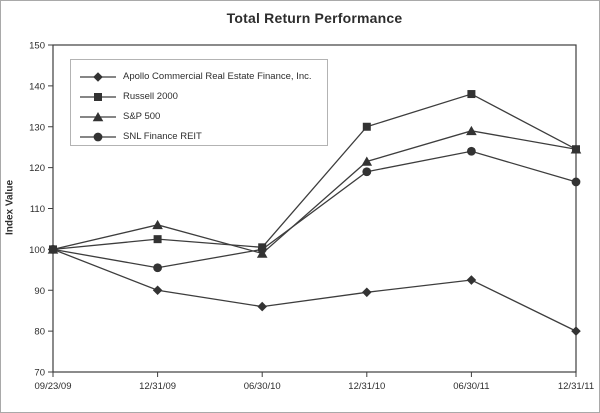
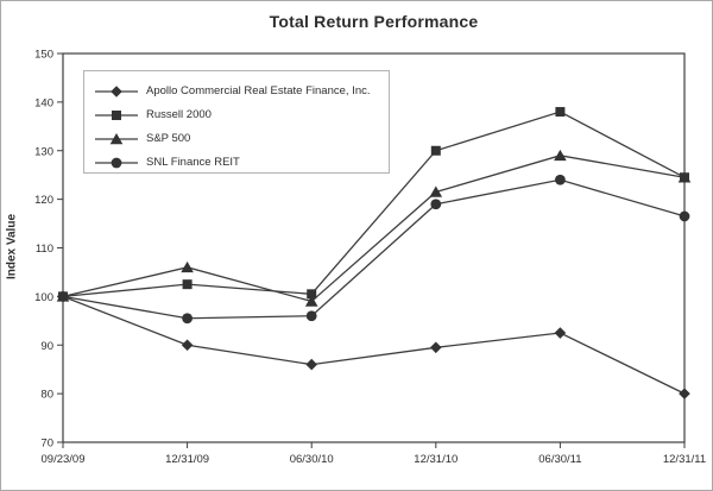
SNL Finance REIT/06/30/10: 100 -> 96
